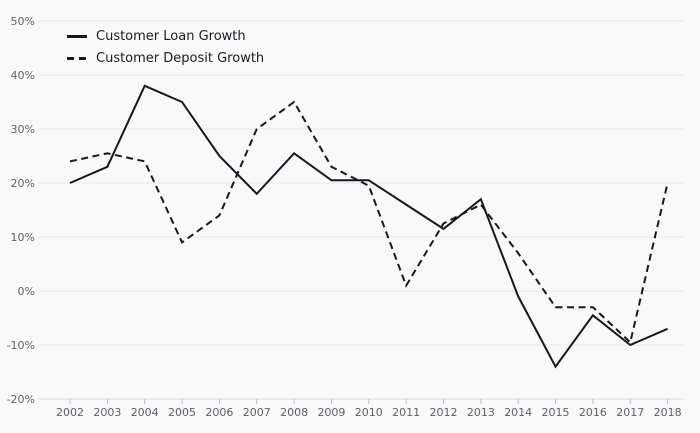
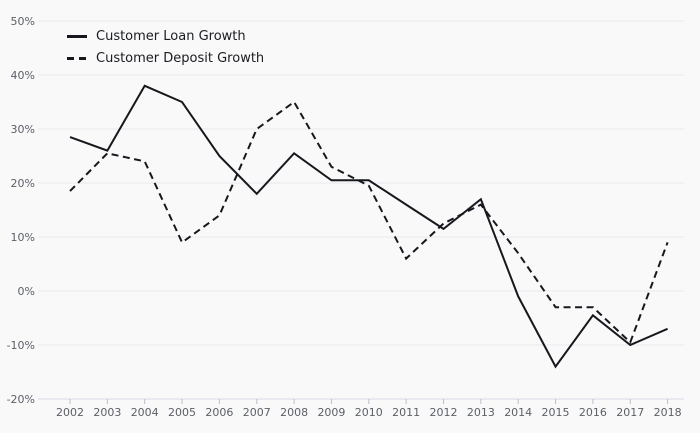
Customer Loan Growth/2002: 20% -> 28%
Customer Deposit Growth/2002: 24% -> 18%
Customer Loan Growth/2003: 23% -> 26%
Customer Deposit Growth/2011: 1% -> 6%
Customer Deposit Growth/2018: 20% -> 9%
